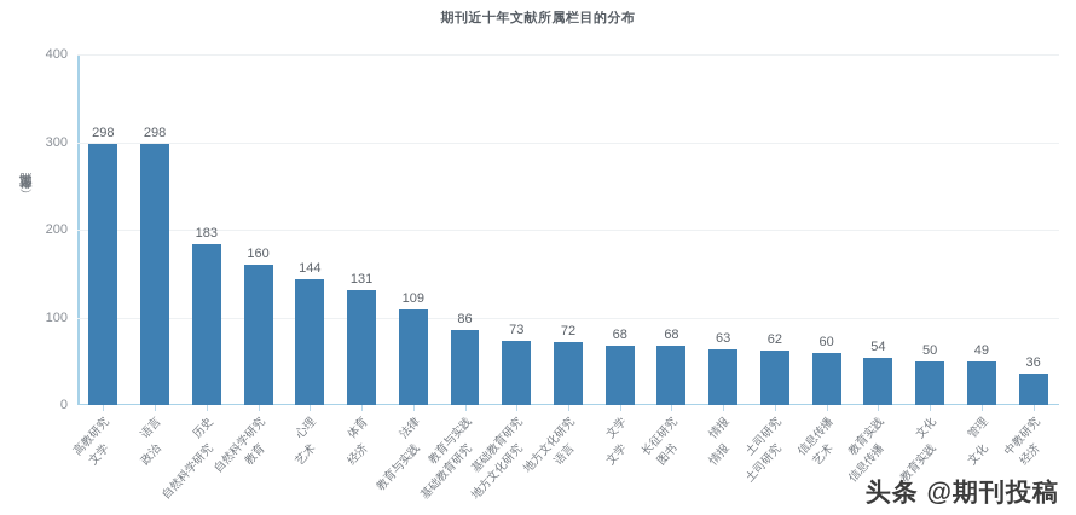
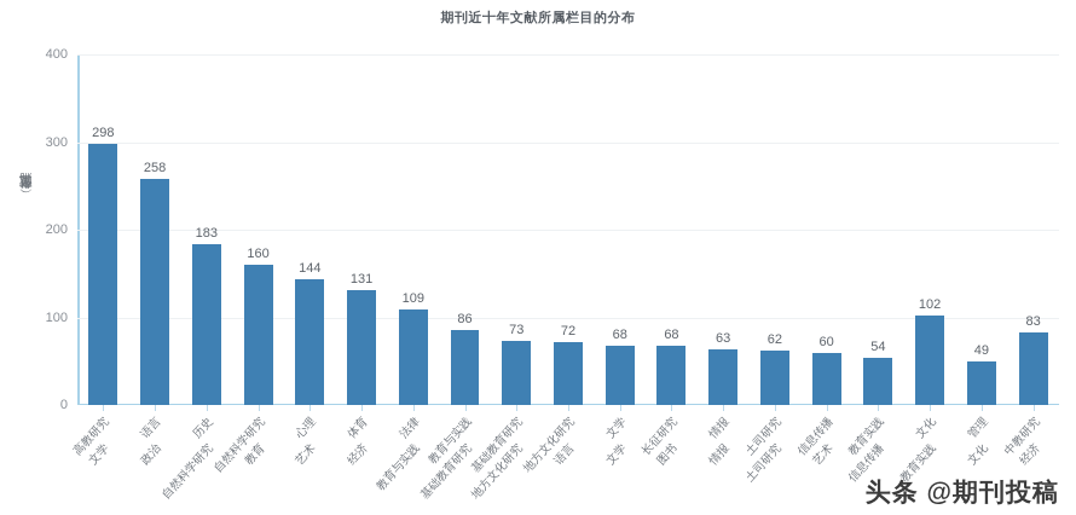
语言: 298 -> 258
文化: 50 -> 102
中教研究: 36 -> 83
